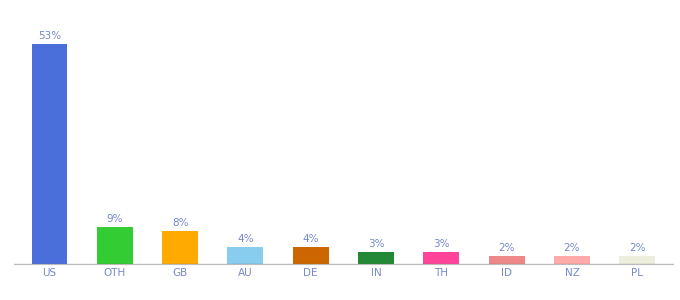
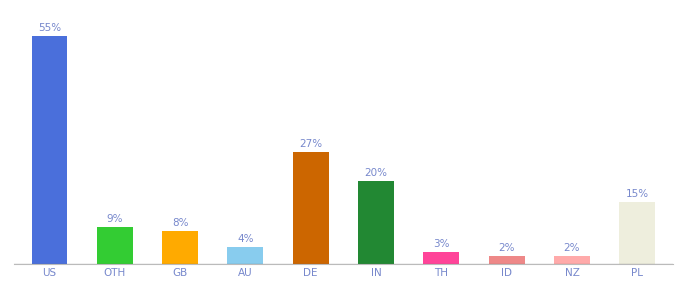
US: 53% -> 55%
DE: 4% -> 27%
IN: 3% -> 20%
PL: 2% -> 15%
